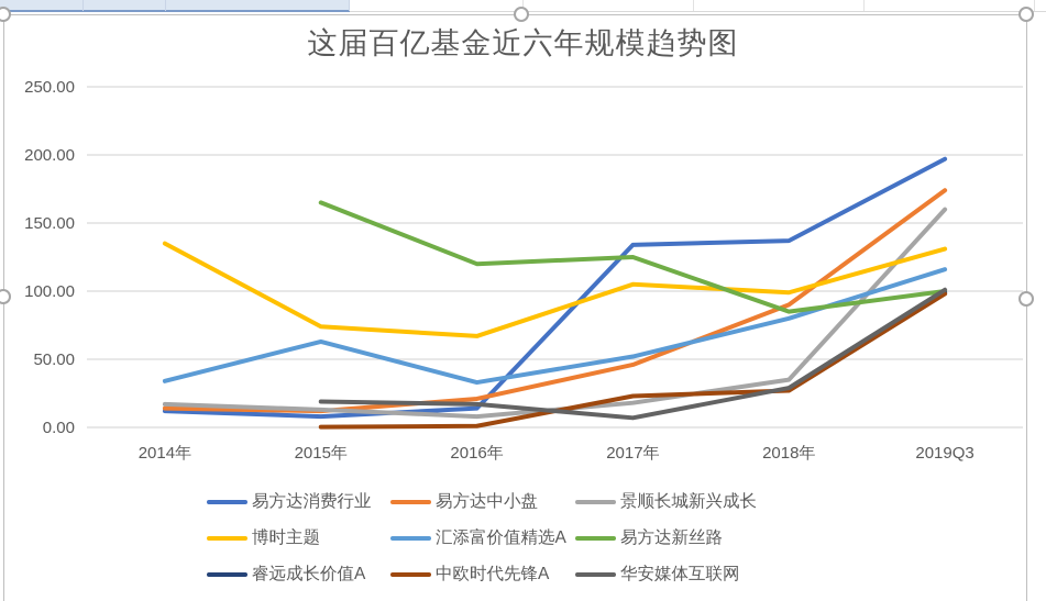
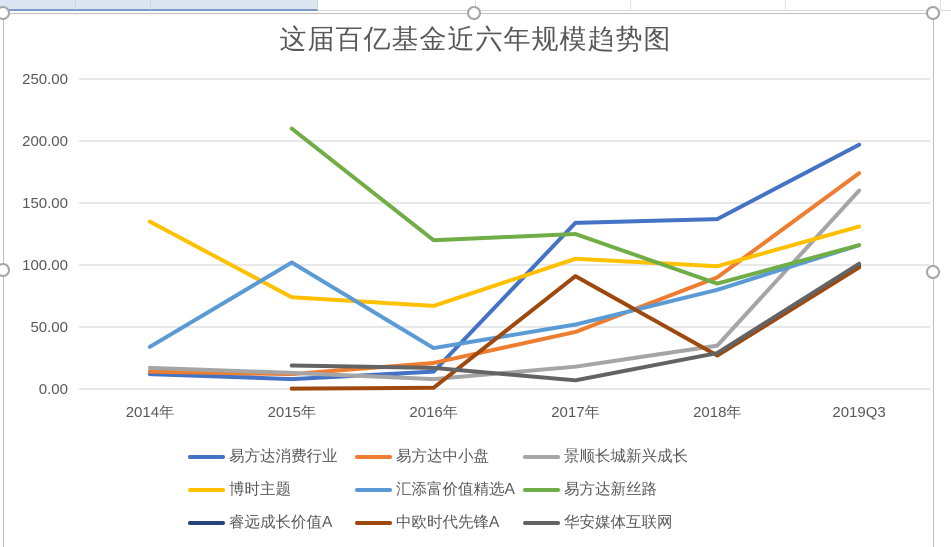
汇添富价值精选A/2015年: 63 -> 102
易方达新丝路/2015年: 165 -> 210
中欧时代先锋A/2017年: 23 -> 91
易方达新丝路/2019Q3: 100 -> 116
